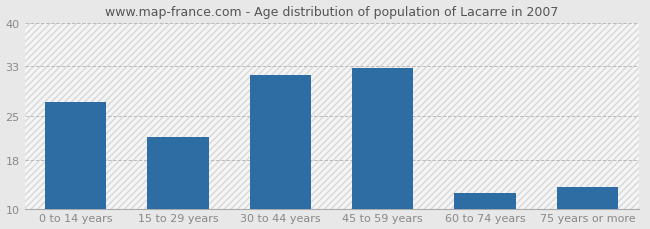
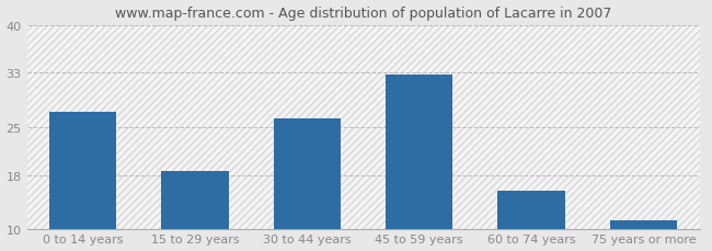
15 to 29 years: 21.6 -> 18.5
30 to 44 years: 31.6 -> 26.3
60 to 74 years: 12.6 -> 15.7
75 years or more: 13.6 -> 11.3
